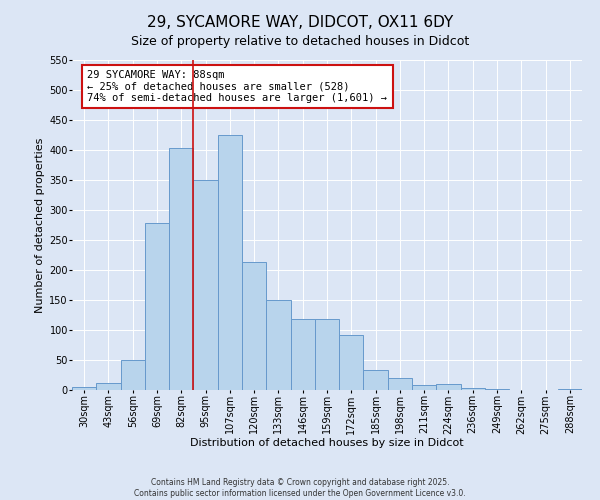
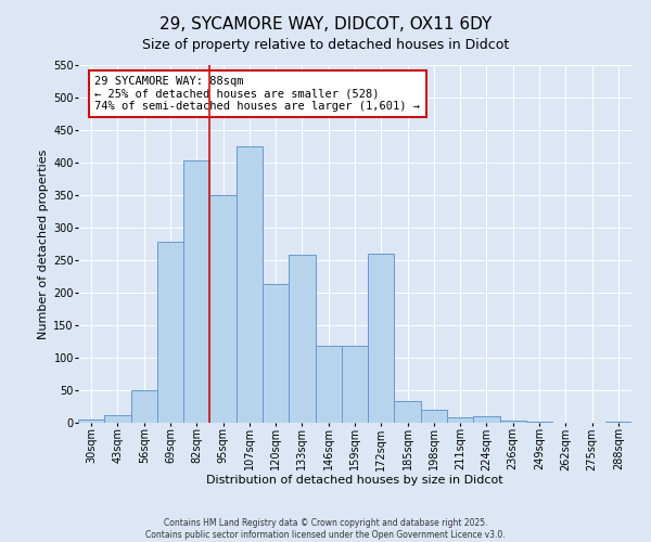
133sqm: 150 -> 258
172sqm: 92 -> 260
